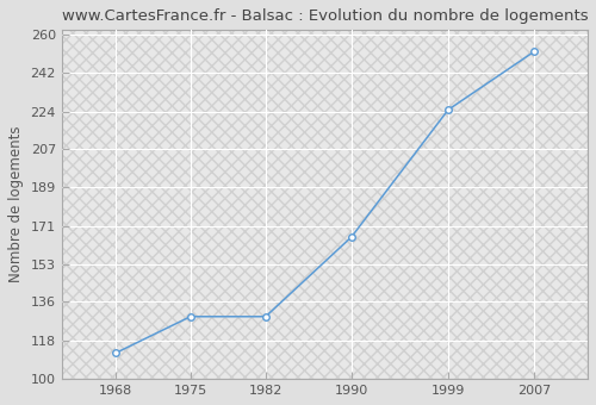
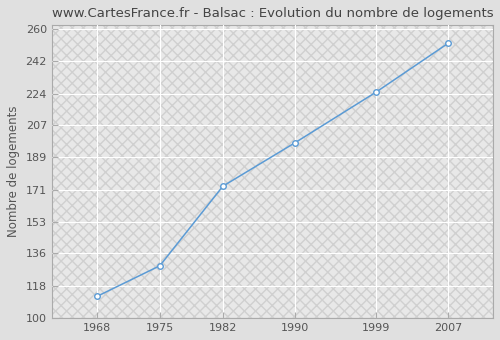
1982: 129 -> 173
1990: 166 -> 197
